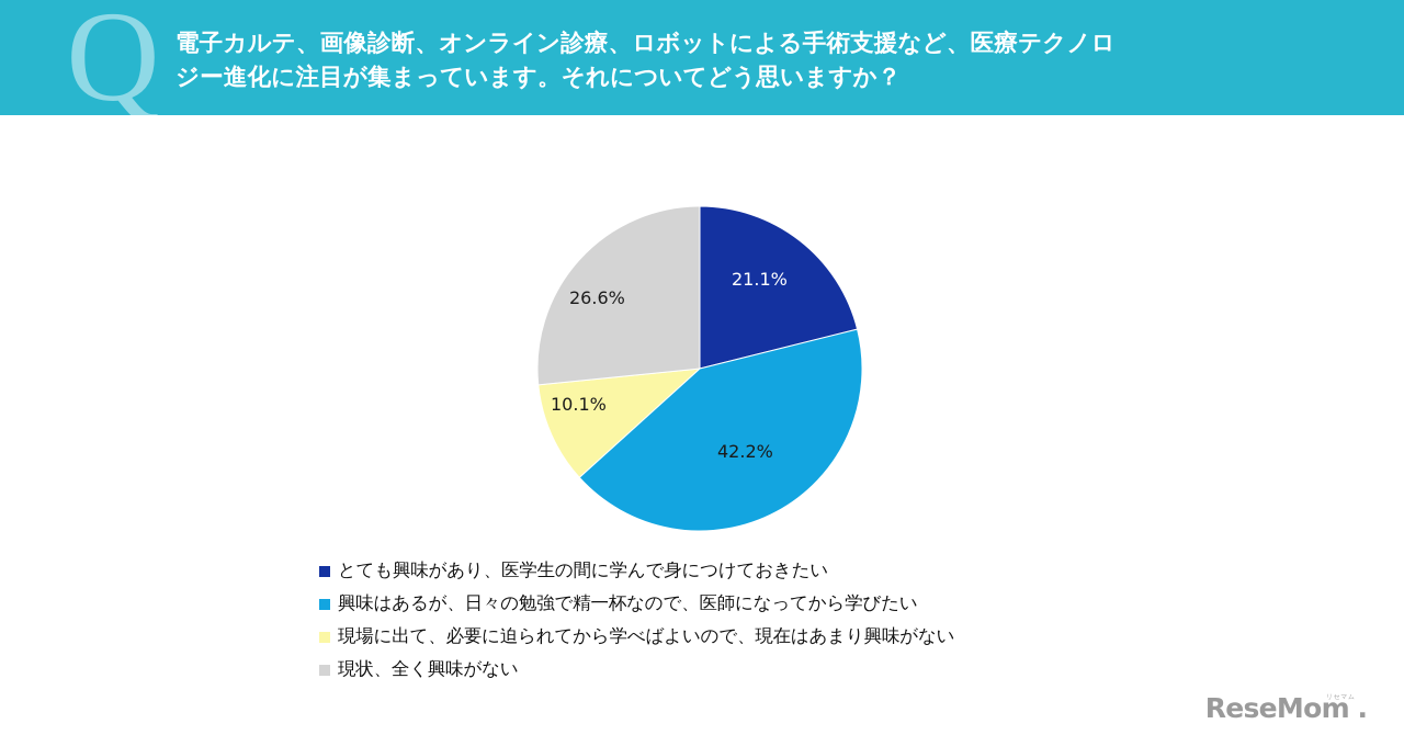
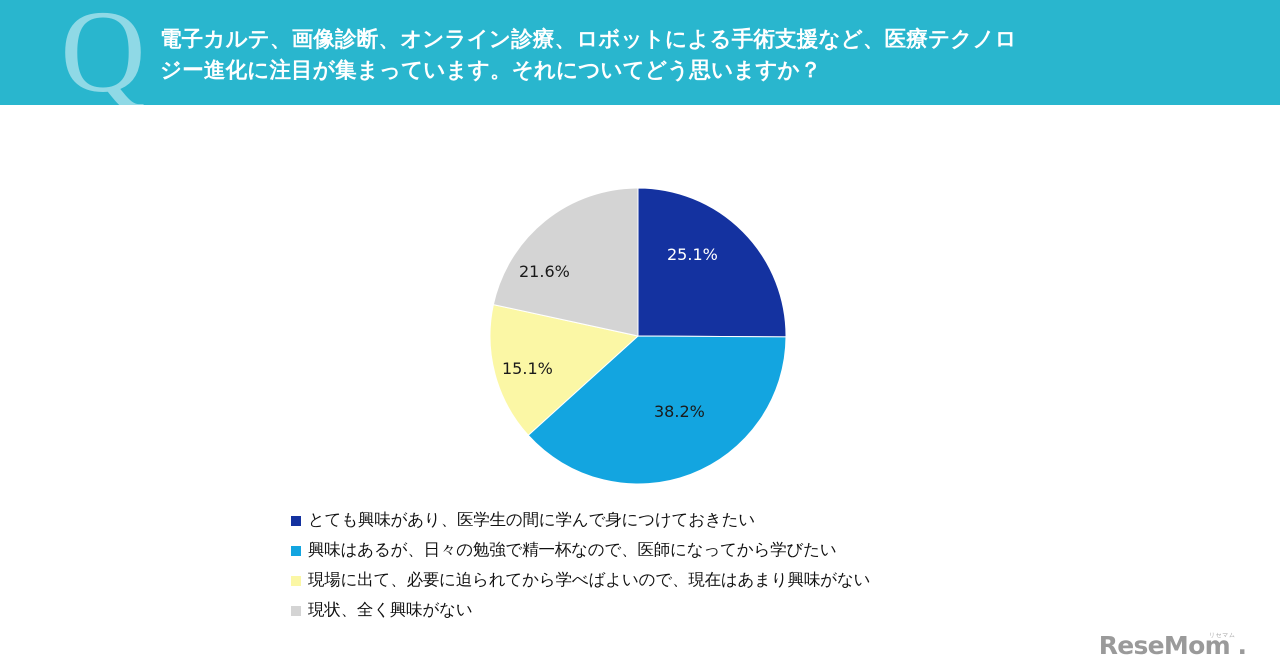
とても興味があり、医学生の間に学んで身につけておきたい: 21.1% -> 25.1%
興味はあるが、日々の勉強で精一杯なので、医師になってから学びたい: 42.2% -> 38.2%
現場に出て、必要に迫られてから学べばよいので、現在はあまり興味がない: 10.1% -> 15.1%
現状、全く興味がない: 26.6% -> 21.6%
